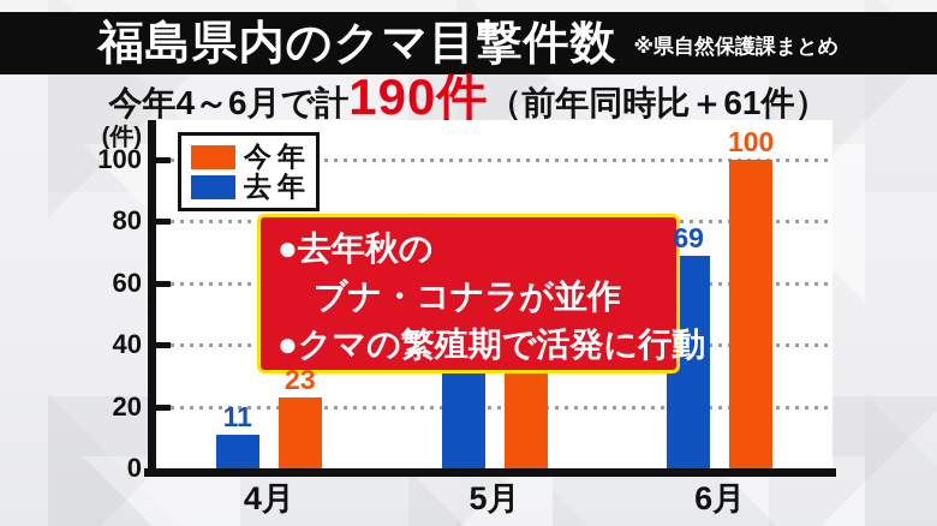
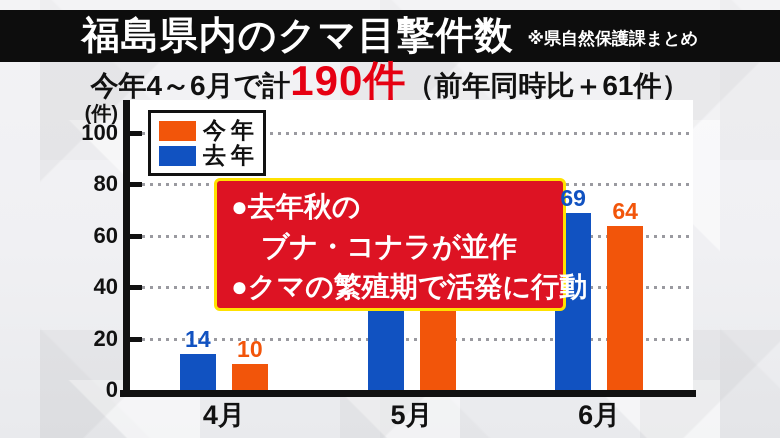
去年/4月: 11 -> 14
今年/4月: 23 -> 10
今年/6月: 100 -> 64
